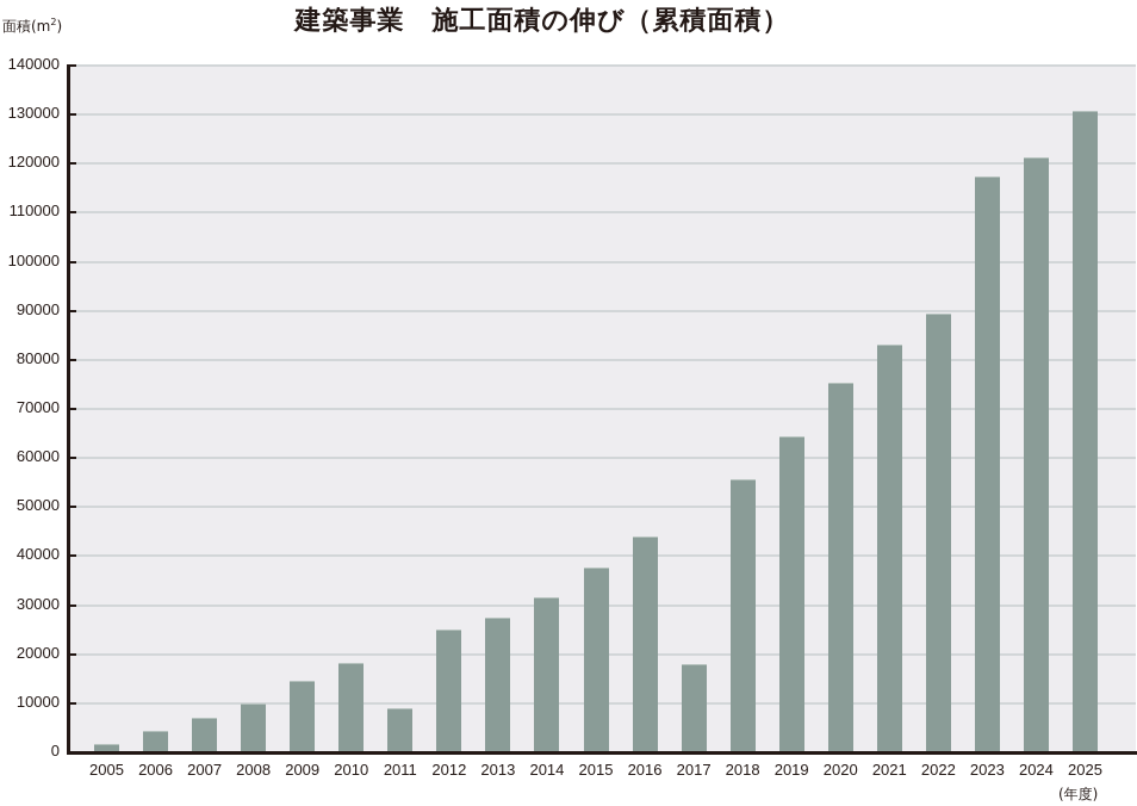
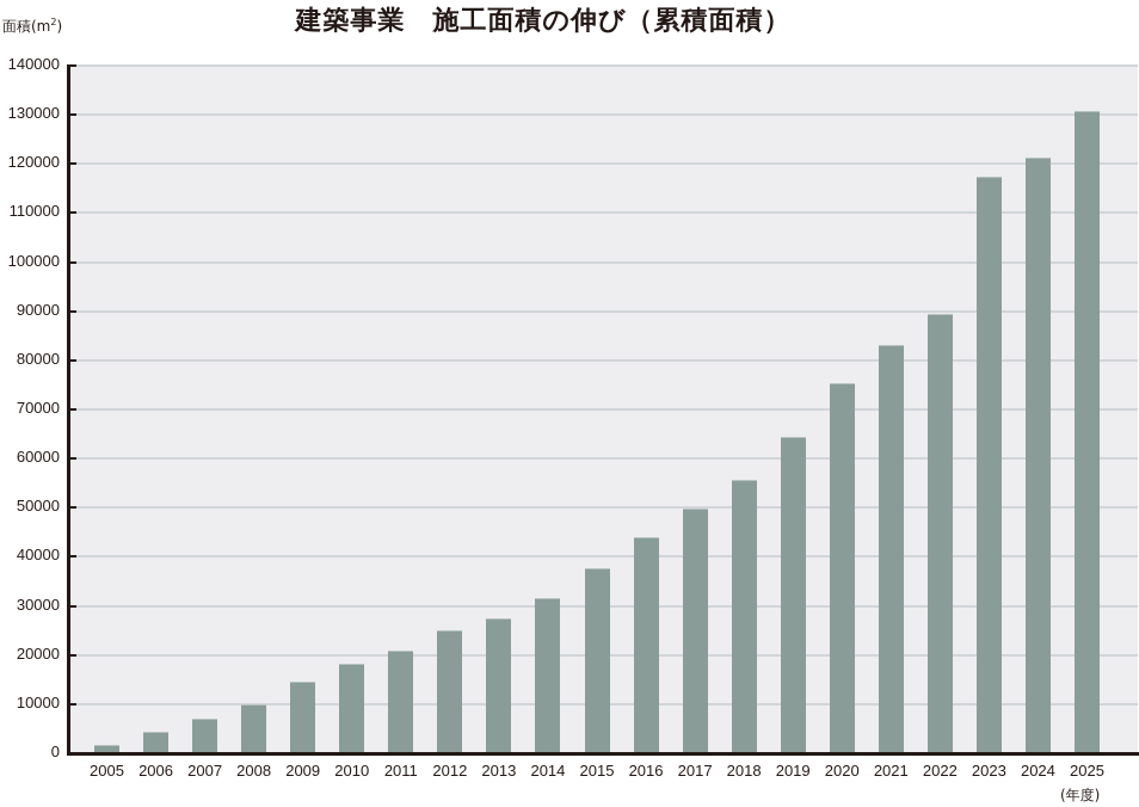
2011: 9000 -> 21000
2017: 18000 -> 50000
